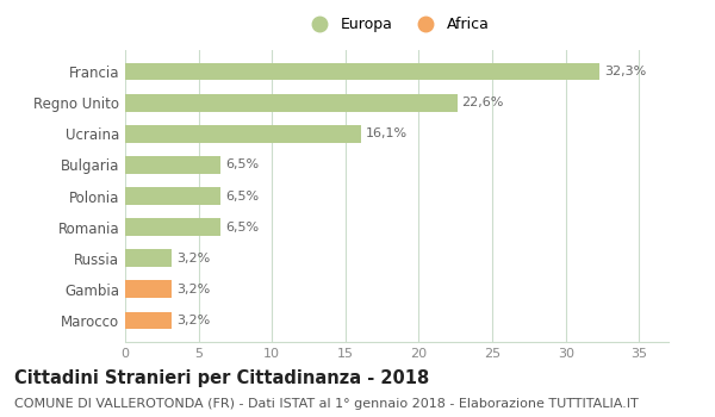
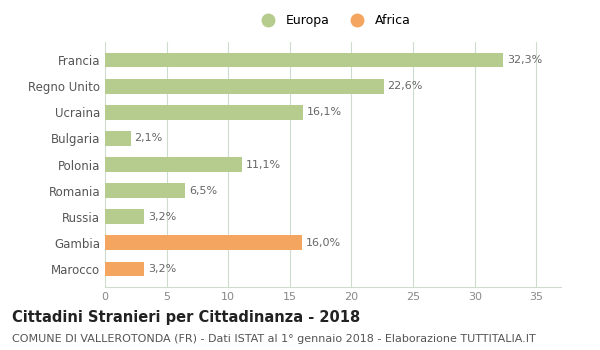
Bulgaria: 6,5% -> 2,1%
Polonia: 6,5% -> 11,1%
Gambia: 3,2% -> 16,0%
